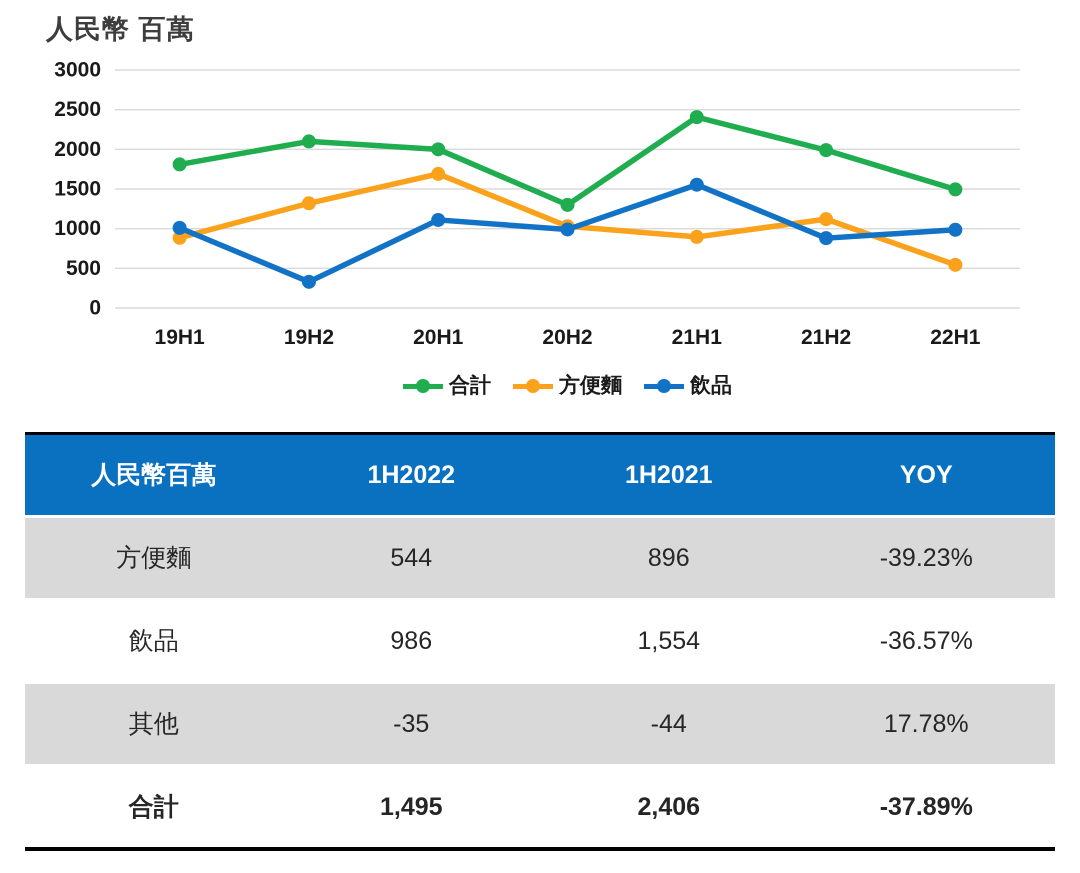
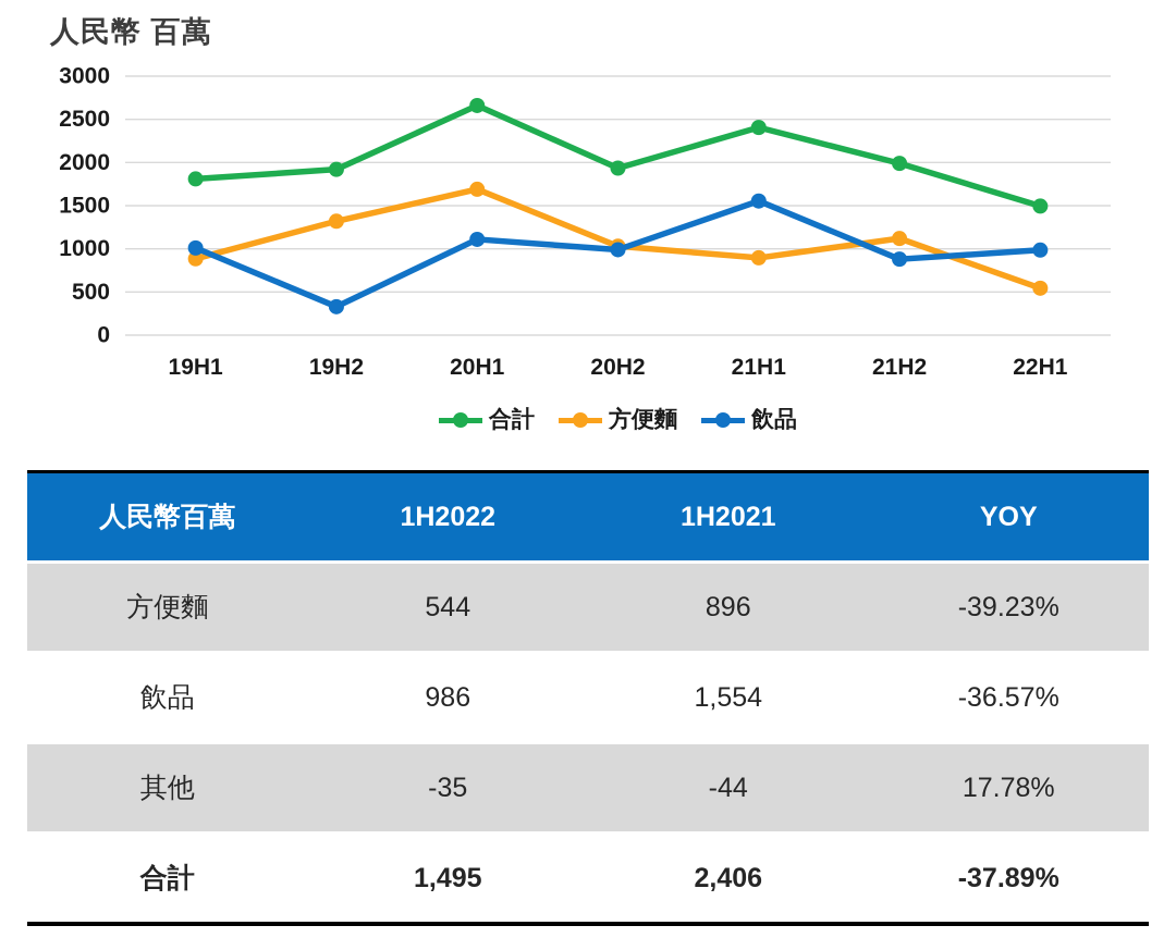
合計/19H2: 2100 -> 1900
合計/20H1: 2000 -> 2700
合計/20H2: 1300 -> 1900
